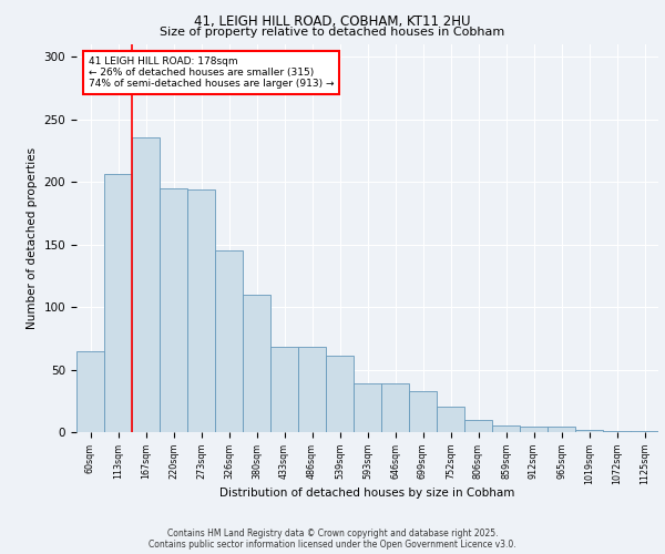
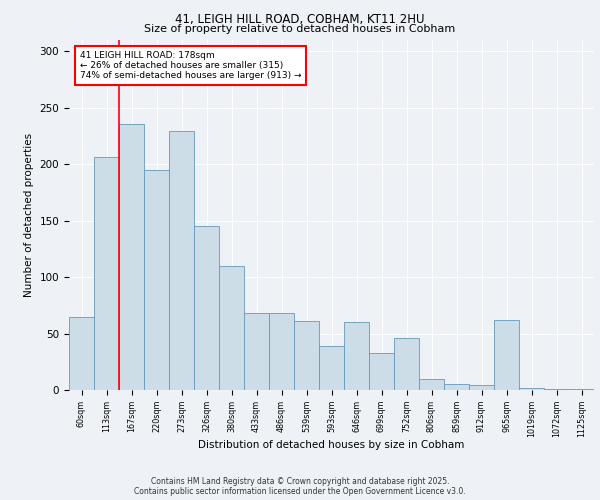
273sqm: 194 -> 229
646sqm: 39 -> 60
752sqm: 20 -> 46
965sqm: 4 -> 62
